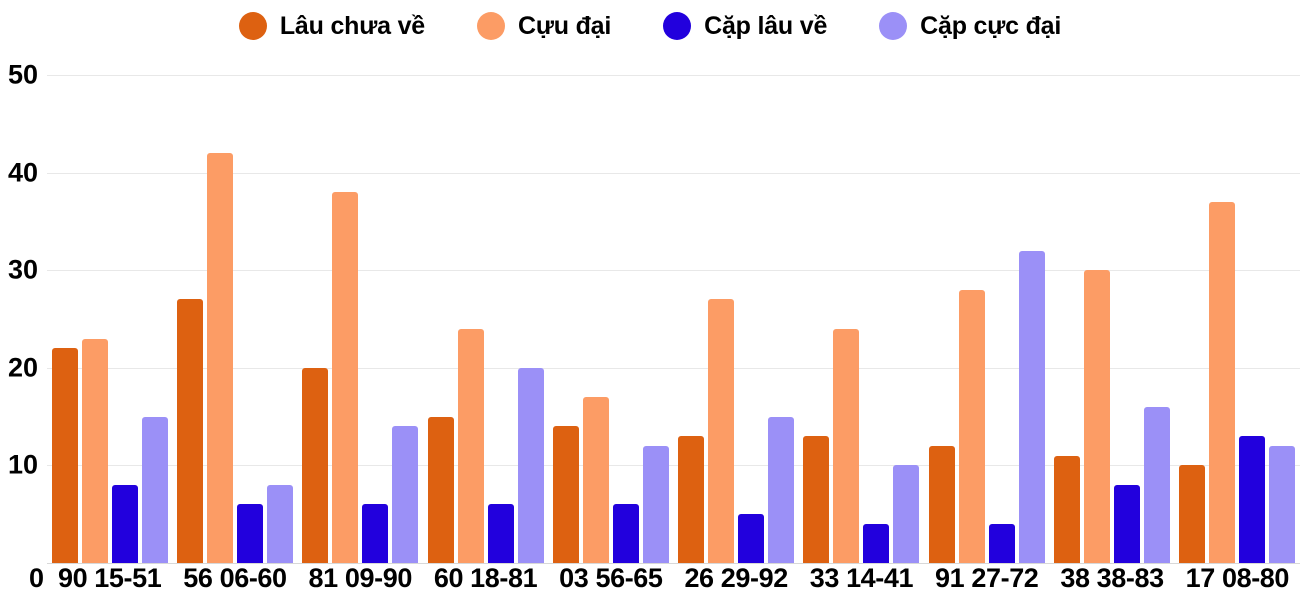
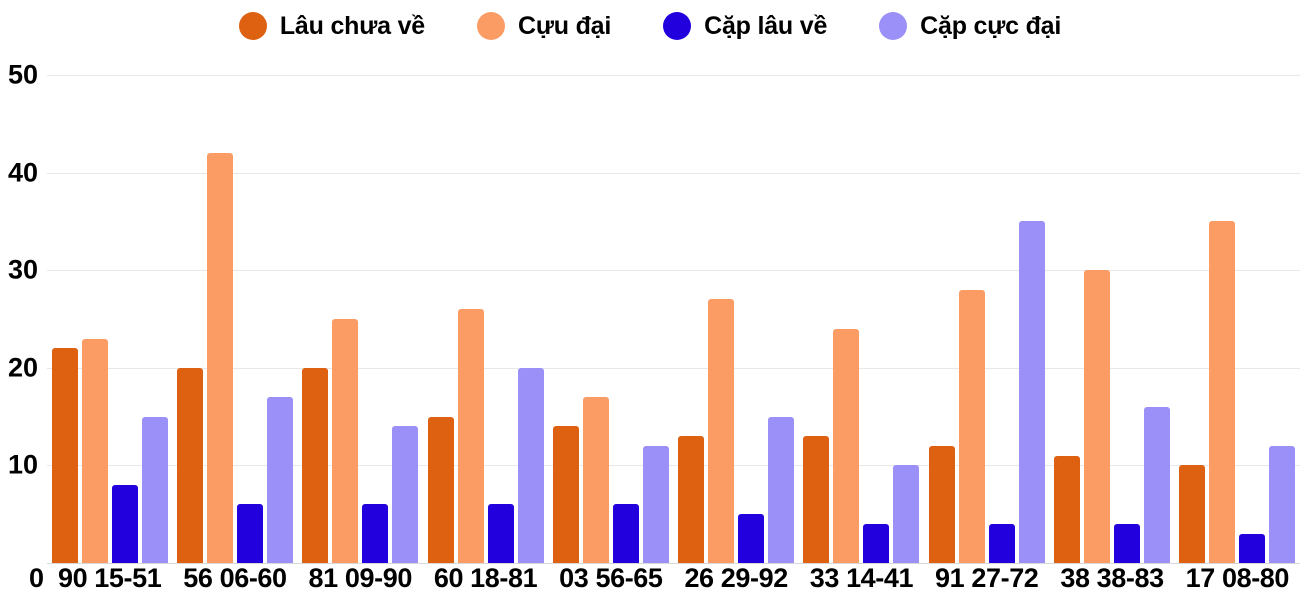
Lâu chưa về/56 06-60: 27 -> 20
Cặp cực đại/56 06-60: 8 -> 17
Cựu đại/81 09-90: 38 -> 25
Cựu đại/60 18-81: 24 -> 26
Cặp cực đại/91 27-72: 32 -> 35
Cặp lâu về/38 38-83: 8 -> 4
Cựu đại/17 08-80: 37 -> 35
Cặp lâu về/17 08-80: 13 -> 3
